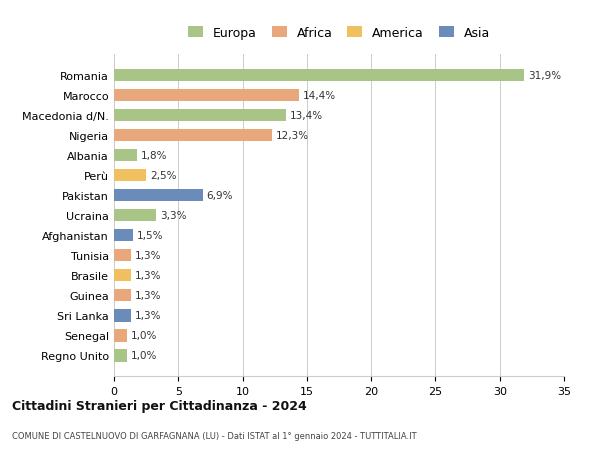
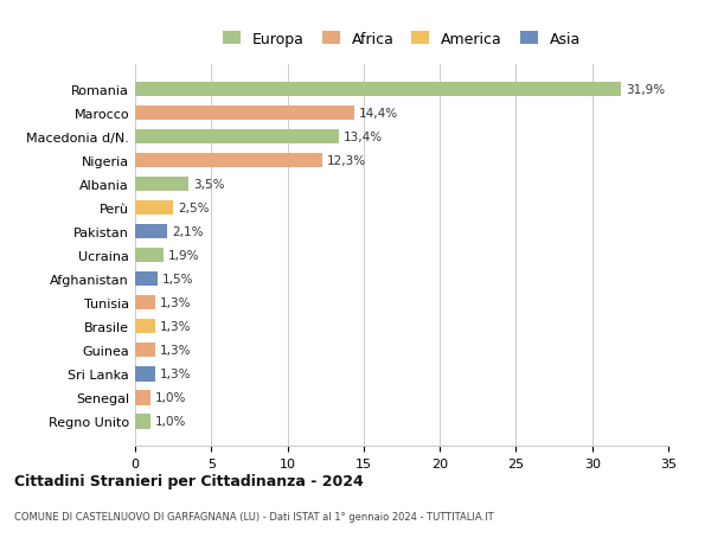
Albania: 1,8% -> 3,5%
Pakistan: 6,9% -> 2,1%
Ucraina: 3,3% -> 1,9%
